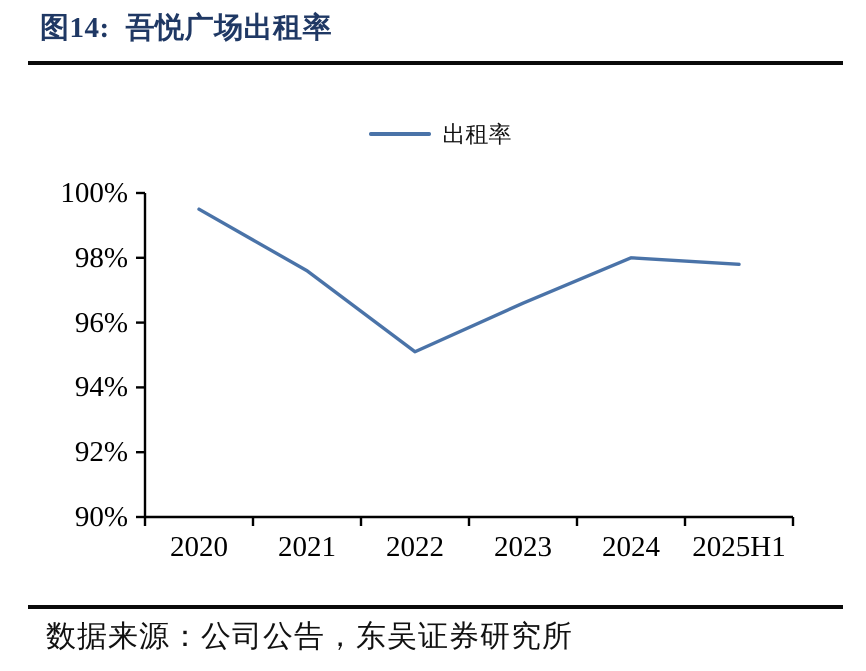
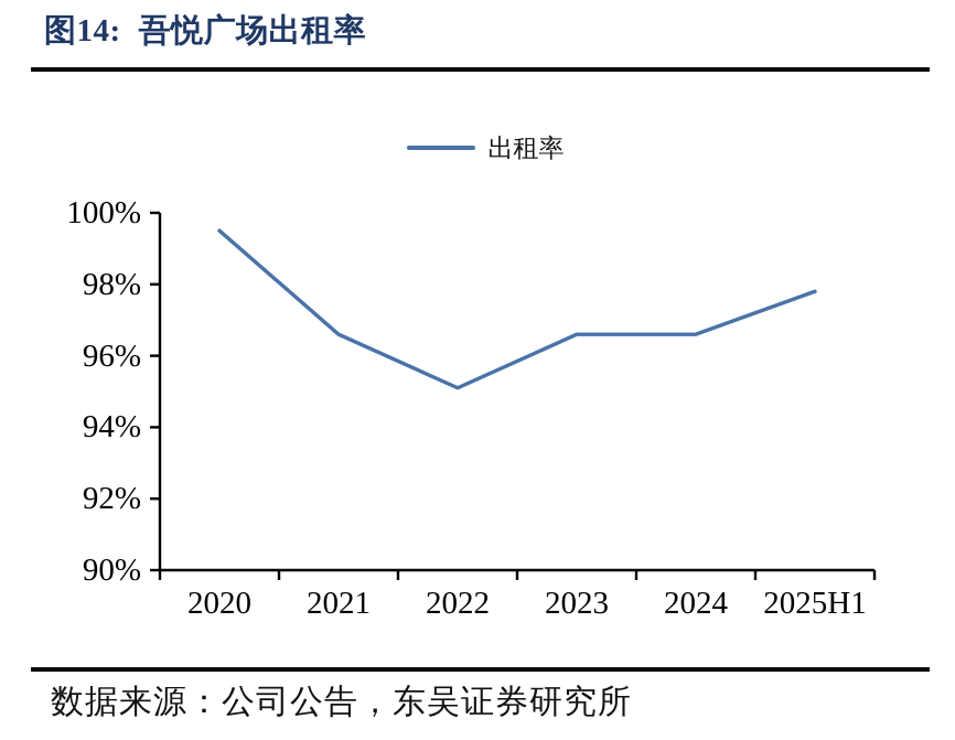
2021: 97.6% -> 96.6%
2024: 98.0% -> 96.6%
